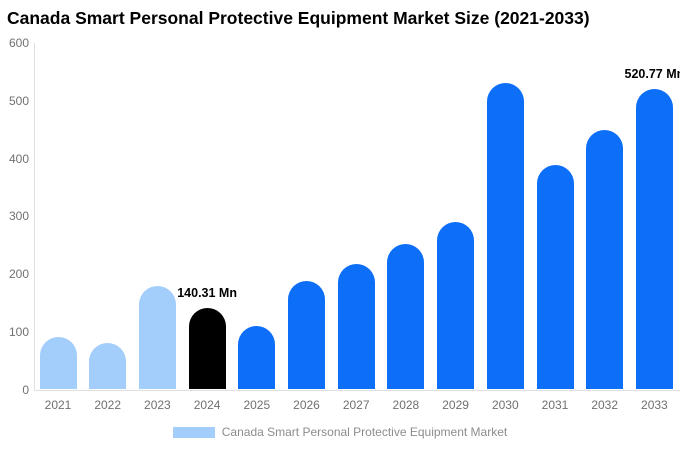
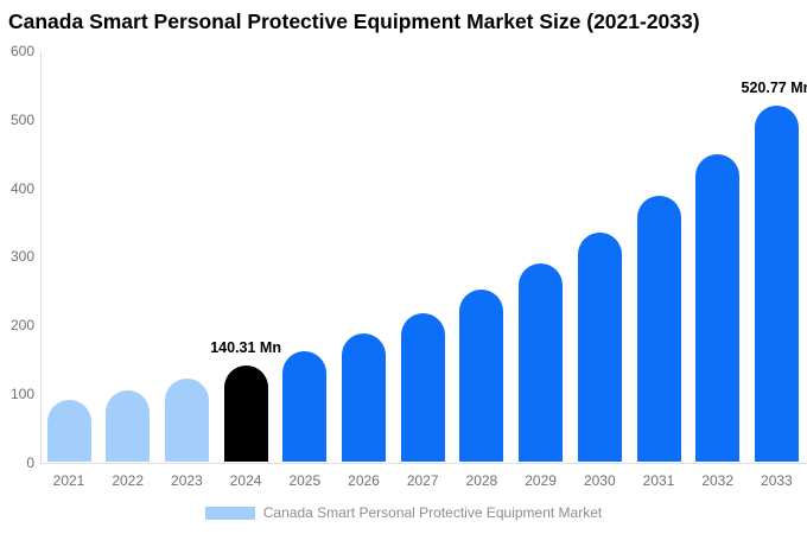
2022: 80 -> 100
2023: 180 -> 120
2025: 110 -> 160
2030: 530 -> 340
